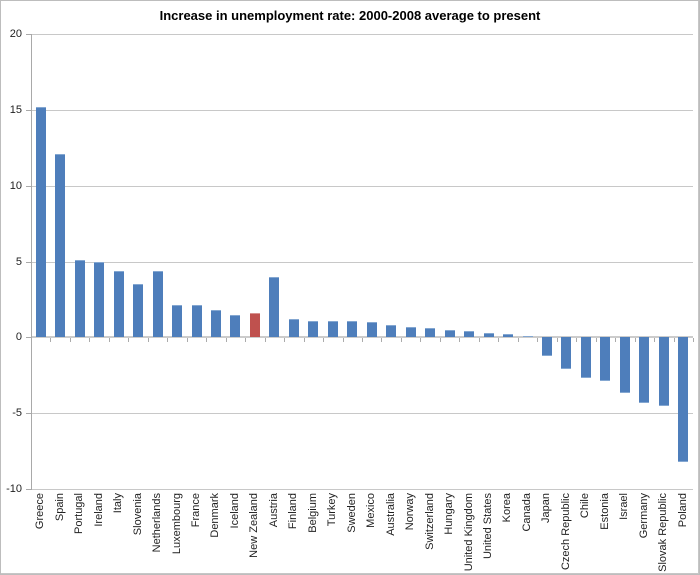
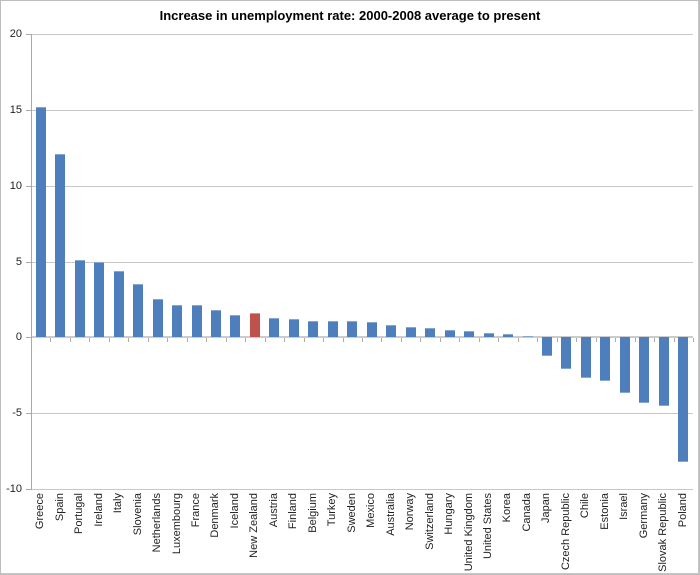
Netherlands: 4.4 -> 2.5
Austria: 4.0 -> 1.3
